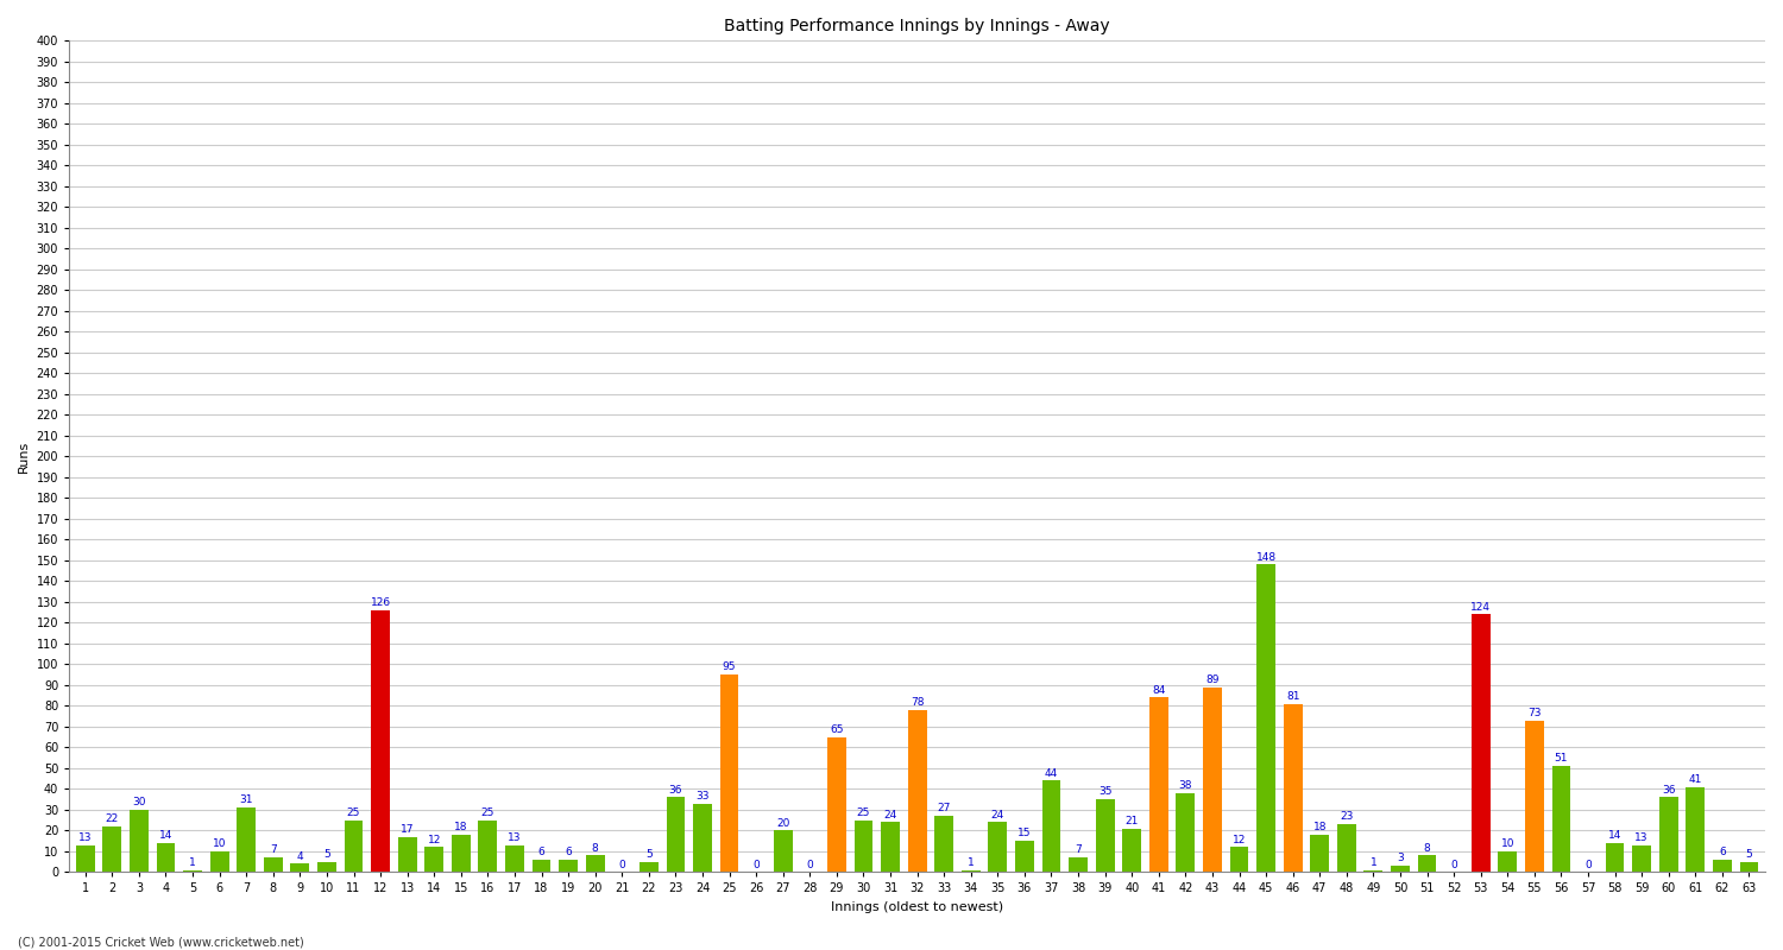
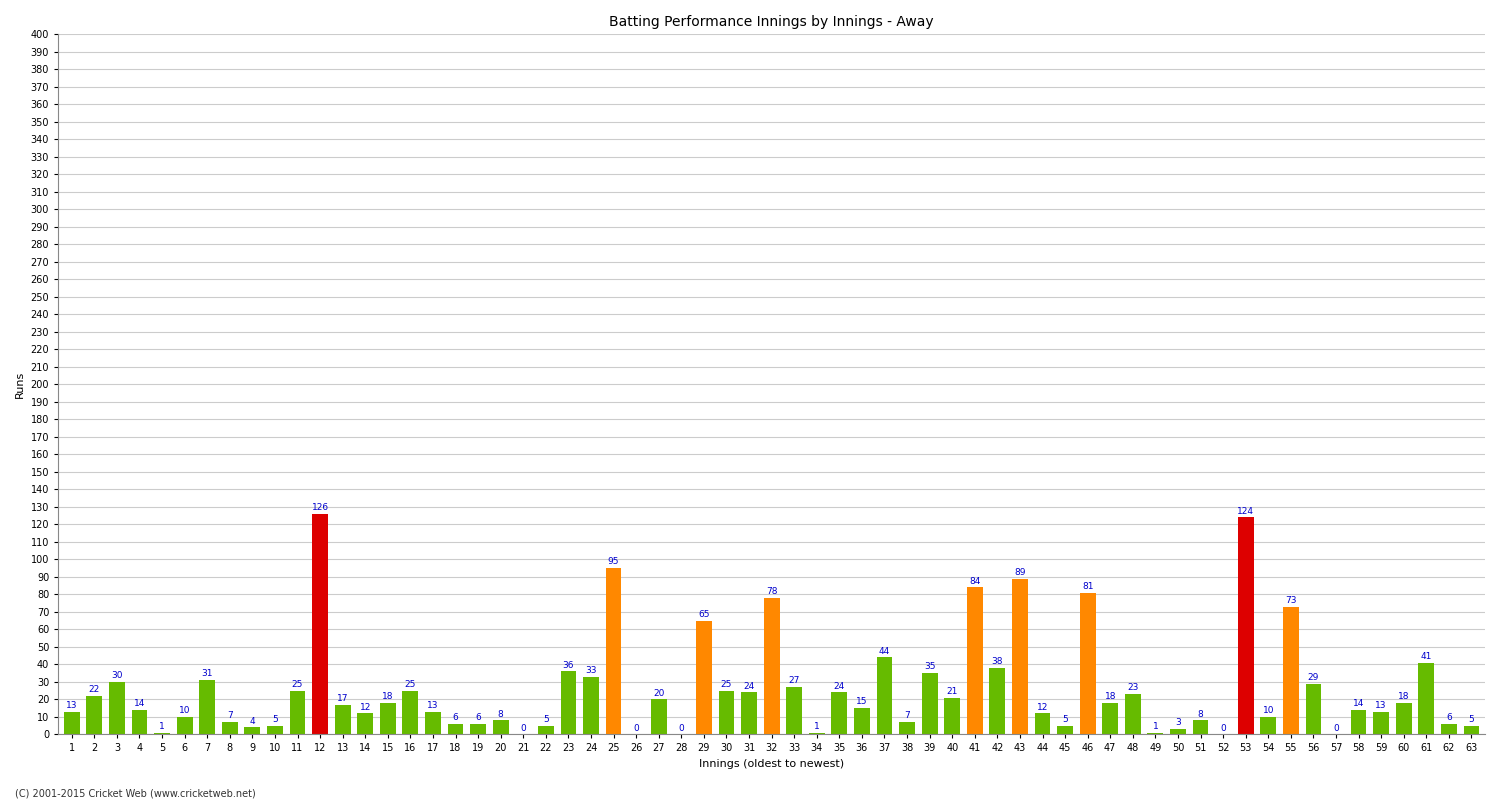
45: 148 -> 5
56: 51 -> 29
60: 36 -> 18
